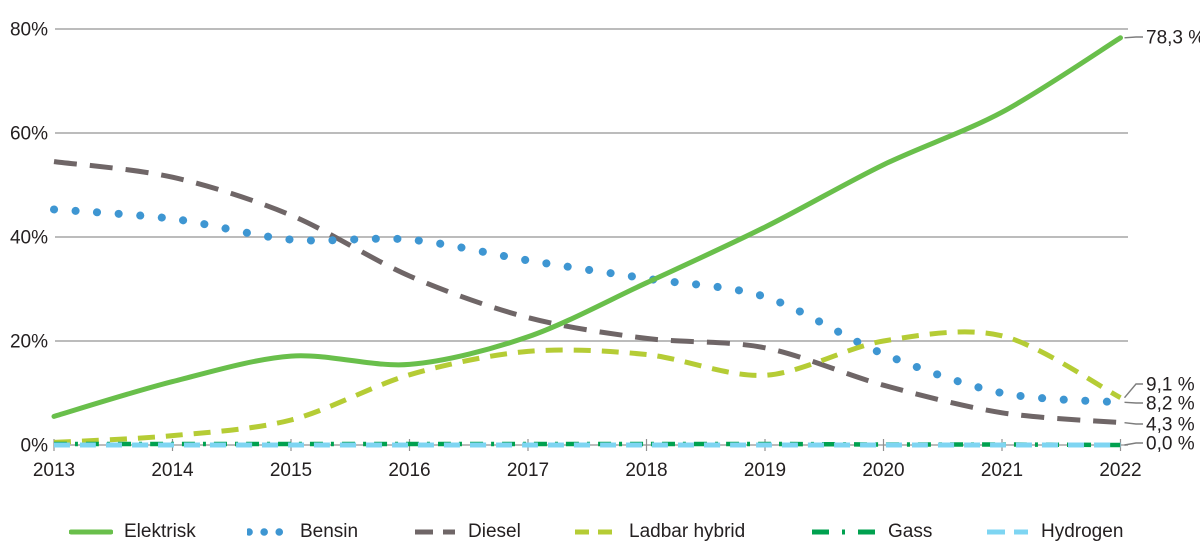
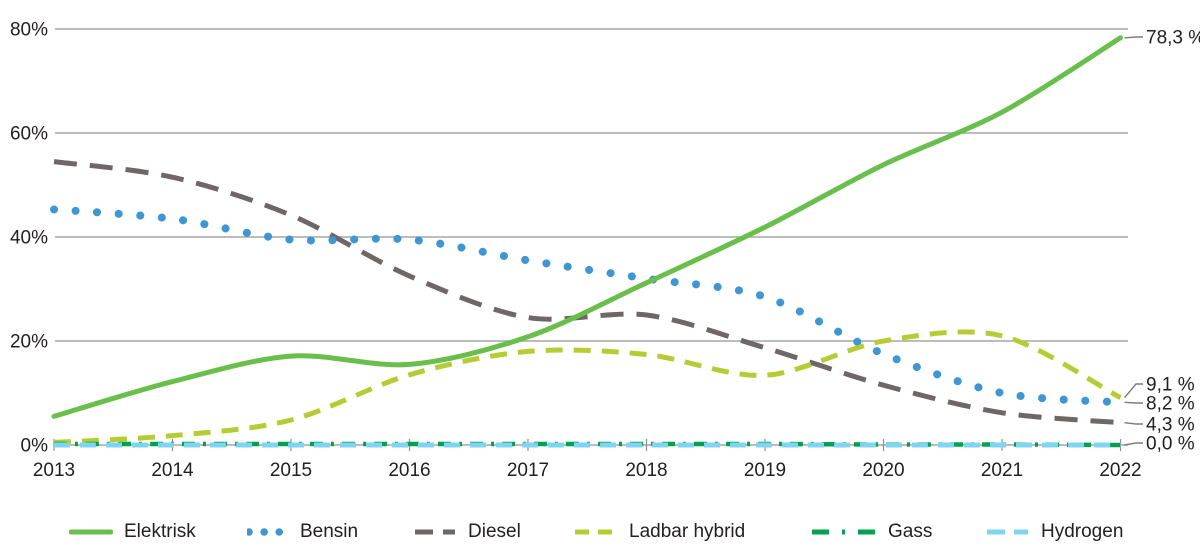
Diesel/2018: 20% -> 25%
